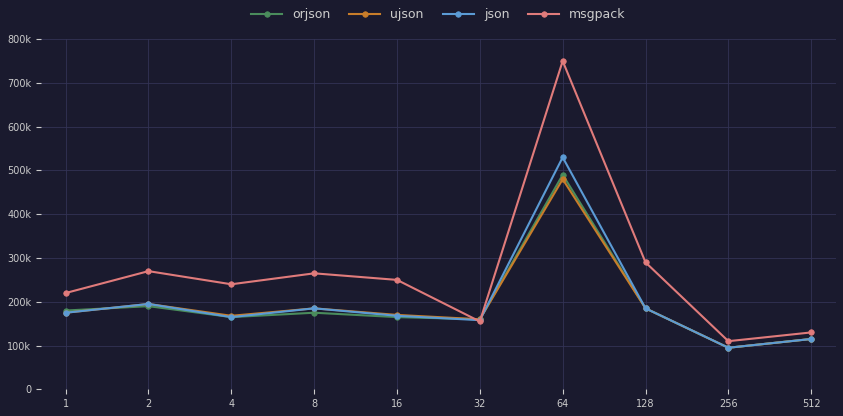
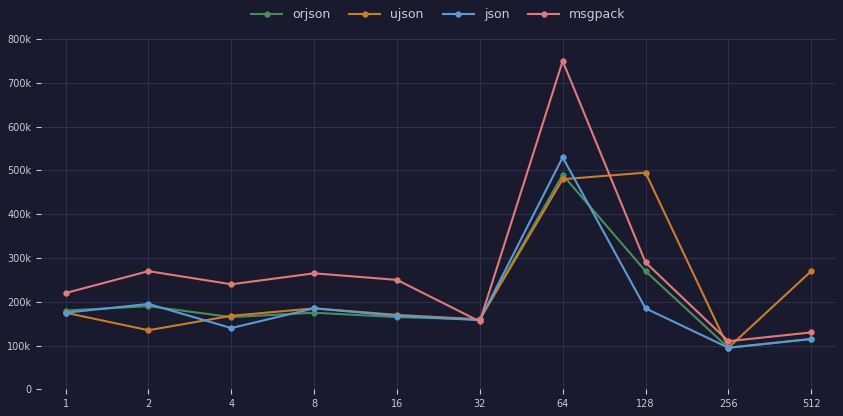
ujson/2: 195k -> 135k
json/4: 165k -> 140k
orjson/128: 185k -> 270k
ujson/128: 185k -> 495k
ujson/512: 115k -> 270k
